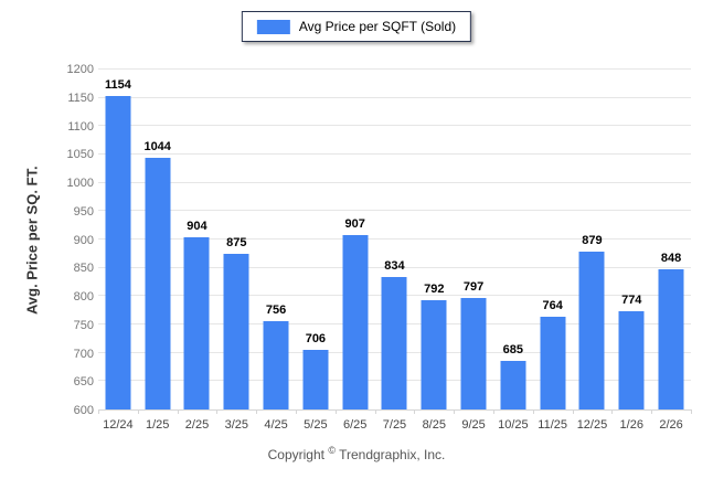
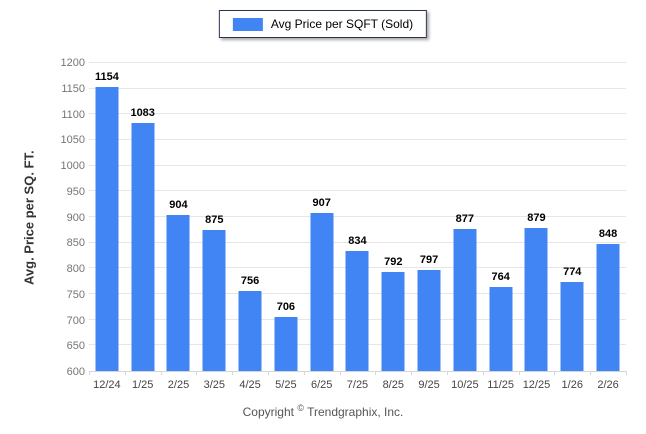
1/25: 1044 -> 1083
10/25: 685 -> 877
